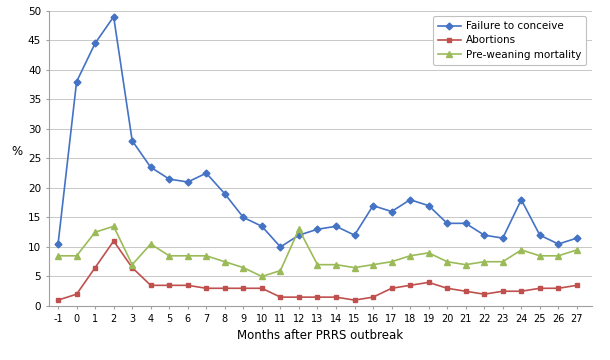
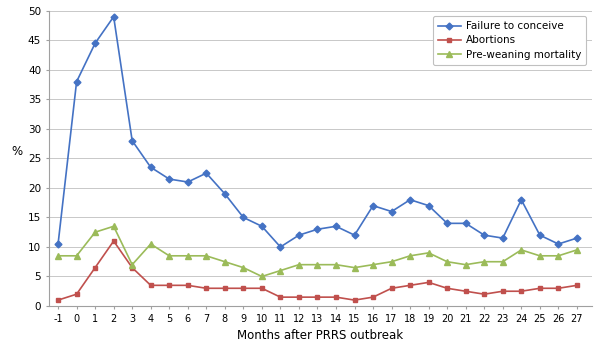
Pre-weaning mortality/12: 13.0 -> 7.0
